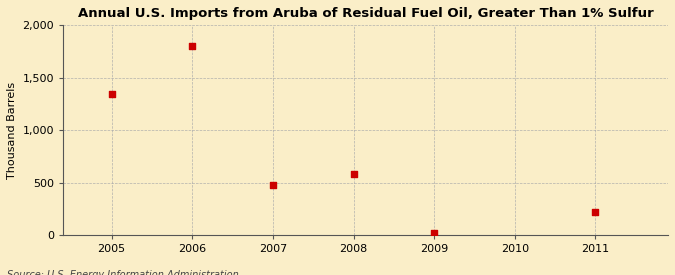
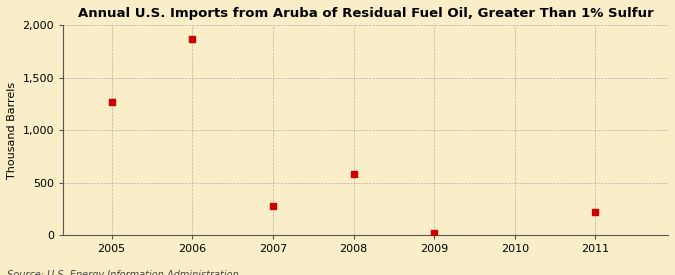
2005: 1,350 -> 1,270
2006: 1,800 -> 1,870
2007: 480 -> 280
